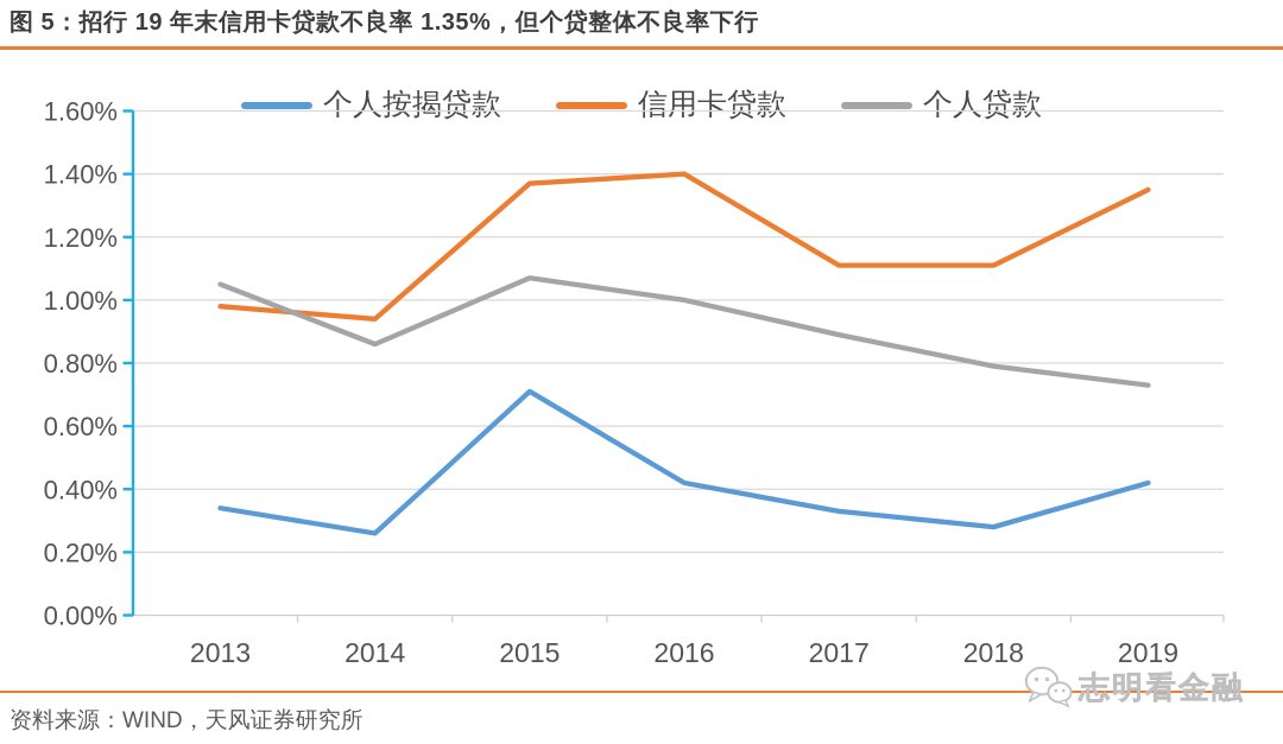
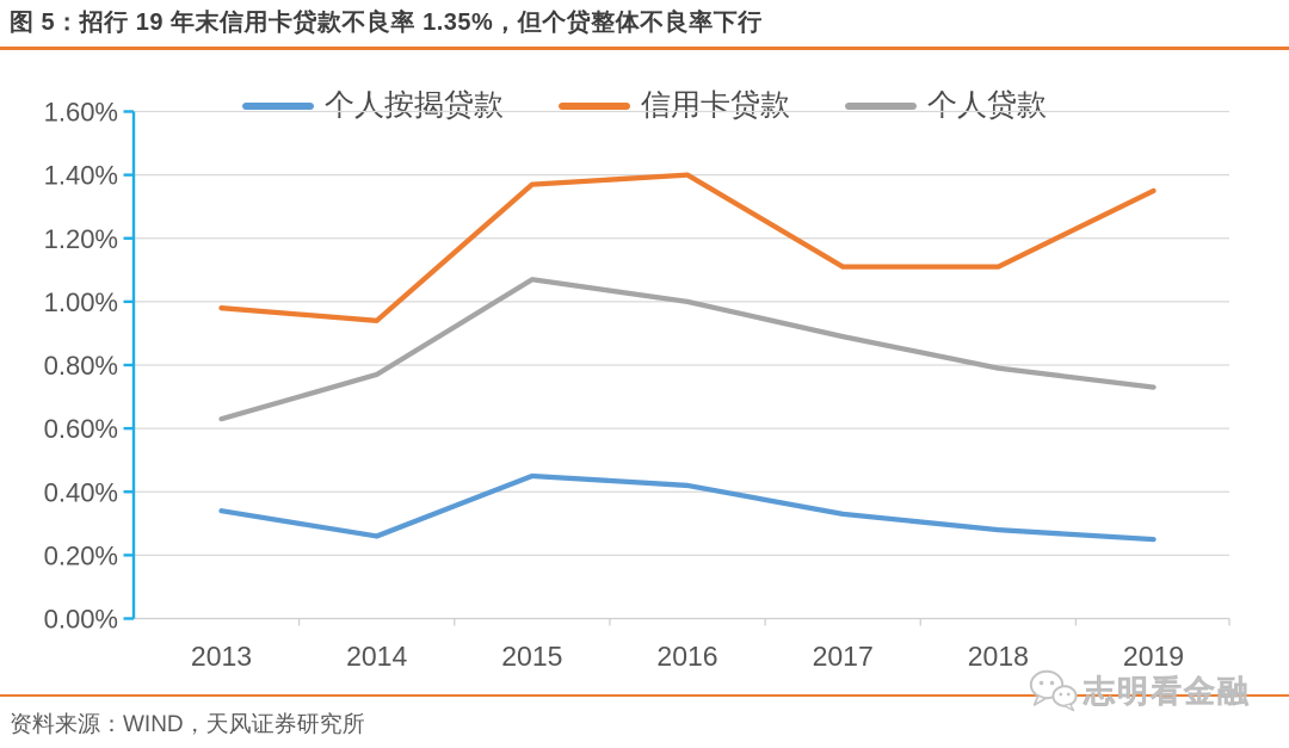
个人贷款/2013: 1.05% -> 0.63%
个人贷款/2014: 0.86% -> 0.77%
个人按揭贷款/2015: 0.71% -> 0.45%
个人按揭贷款/2019: 0.42% -> 0.25%
